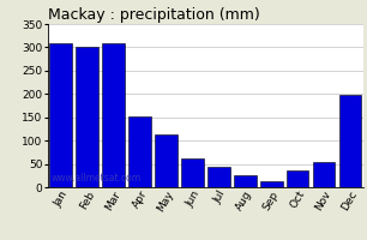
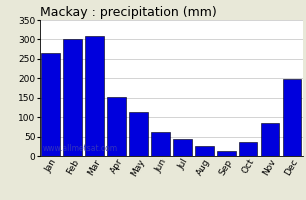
Jan: 310 -> 265
Nov: 55 -> 85
